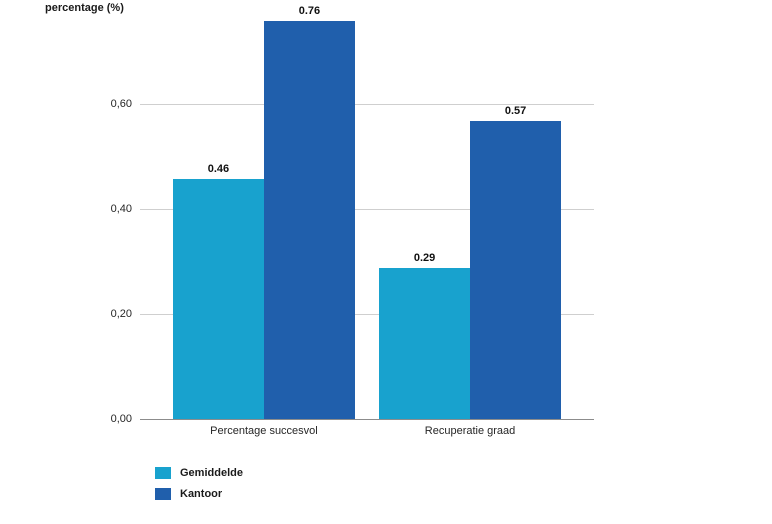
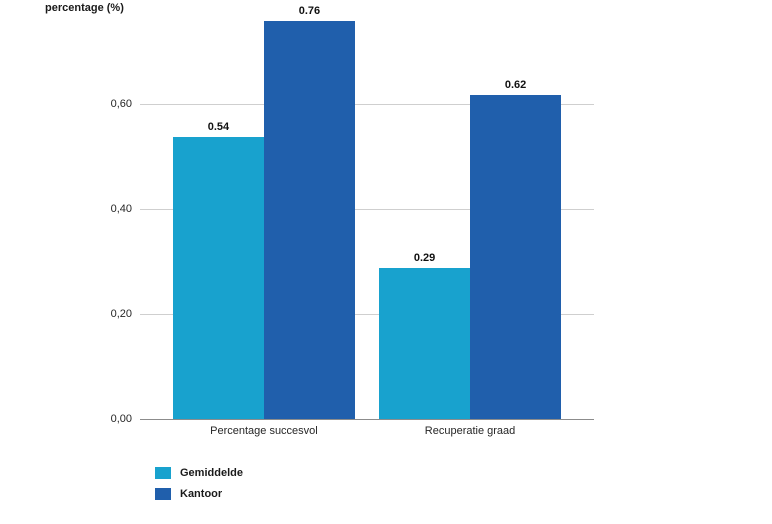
Gemiddelde/Percentage succesvol: 0.46 -> 0.54
Kantoor/Recuperatie graad: 0.57 -> 0.62
